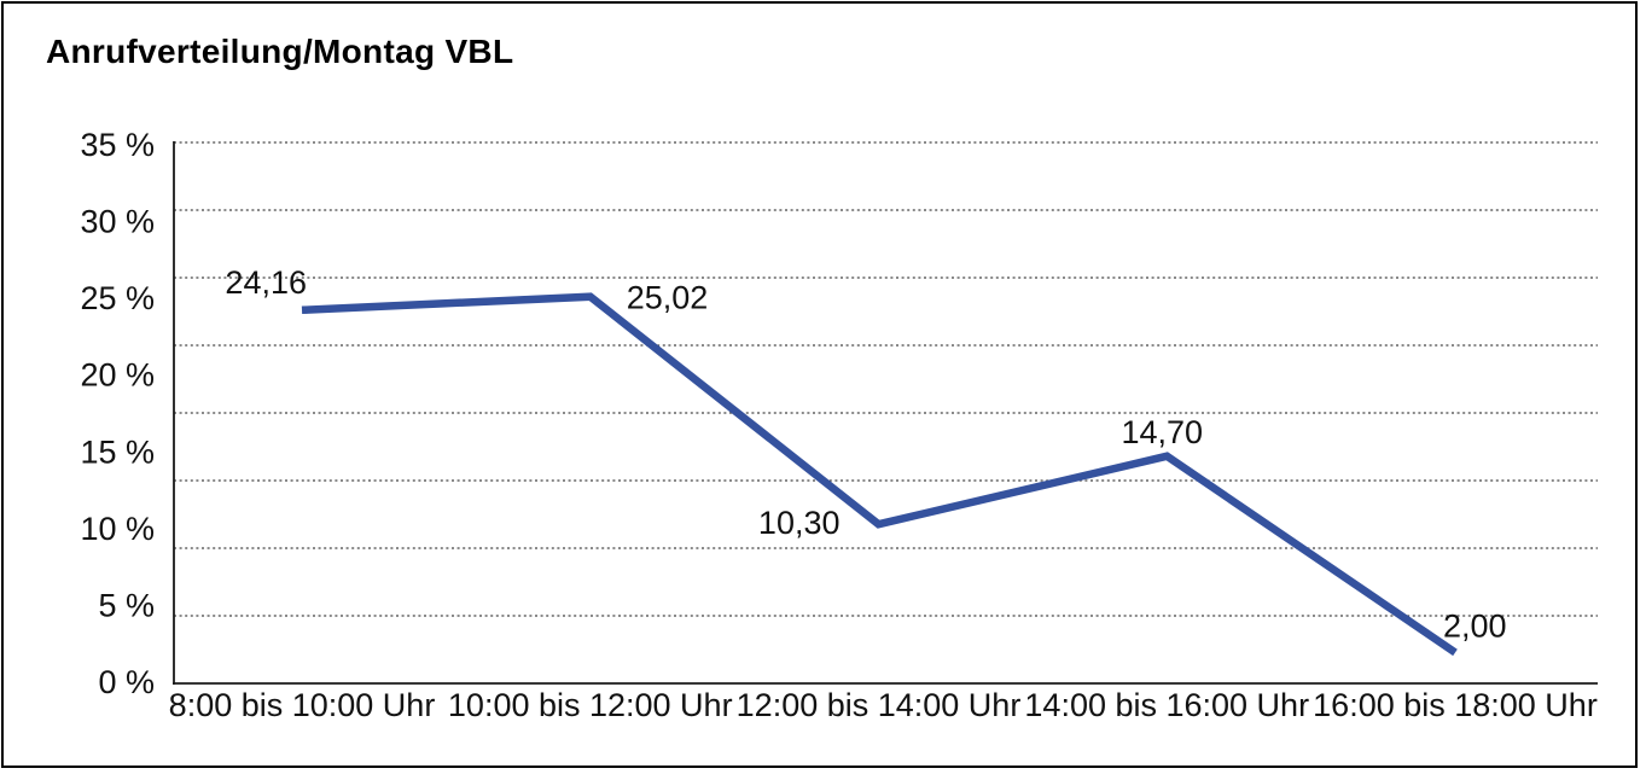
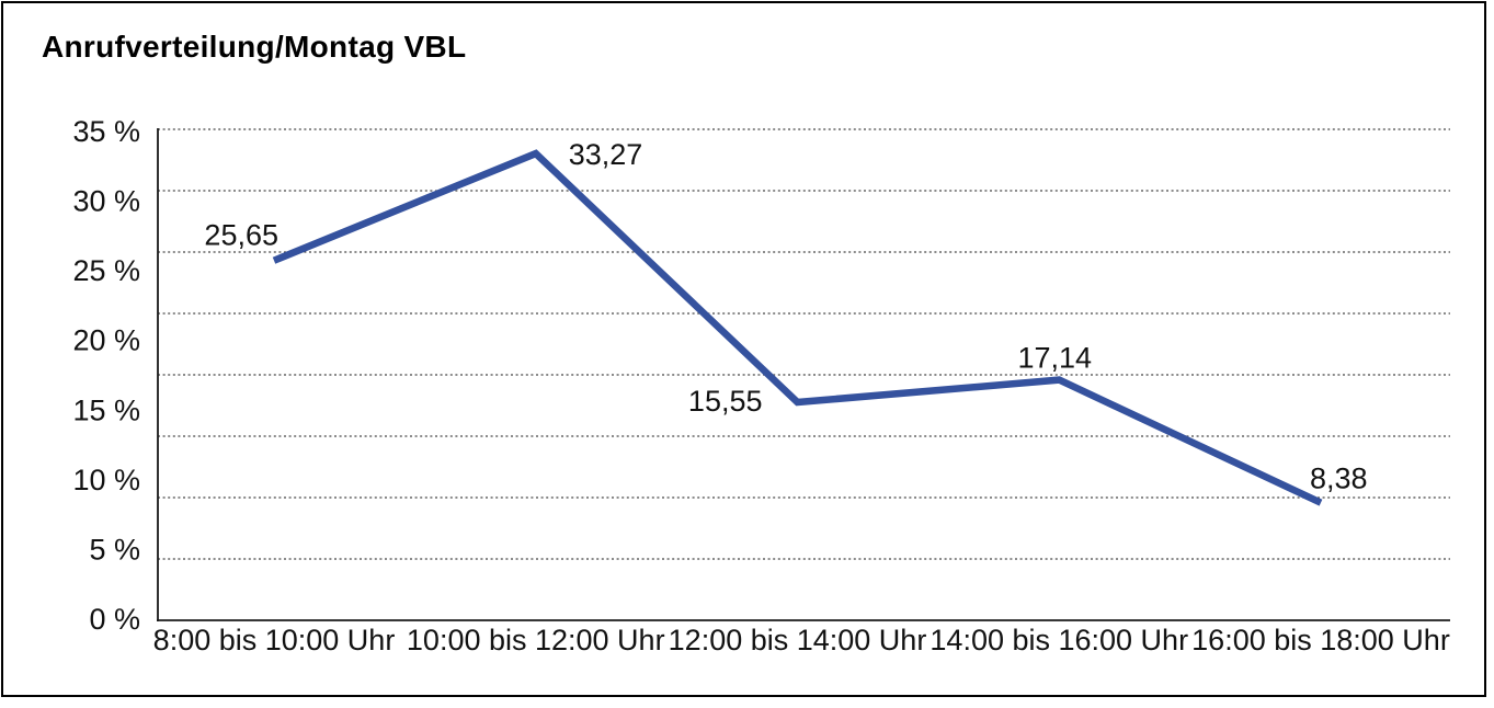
8:00 bis 10:00 Uhr: 24,16 -> 25,65
10:00 bis 12:00 Uhr: 25,02 -> 33,27
12:00 bis 14:00 Uhr: 10,30 -> 15,55
14:00 bis 16:00 Uhr: 14,70 -> 17,14
16:00 bis 18:00 Uhr: 2,00 -> 8,38
